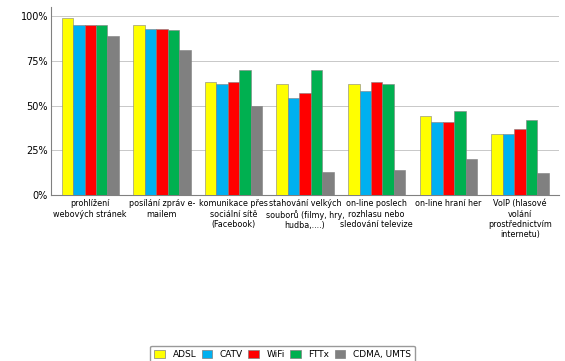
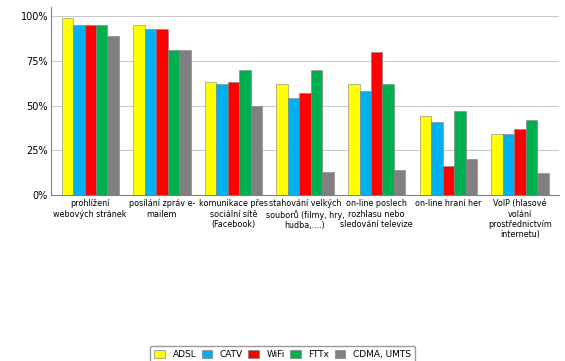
FTTx/posílání zpráv e- mailem: 92% -> 81%
WiFi/on-line poslech rozhlasu nebo sledování televize: 63% -> 80%
WiFi/on-line hraní her: 41% -> 16%
